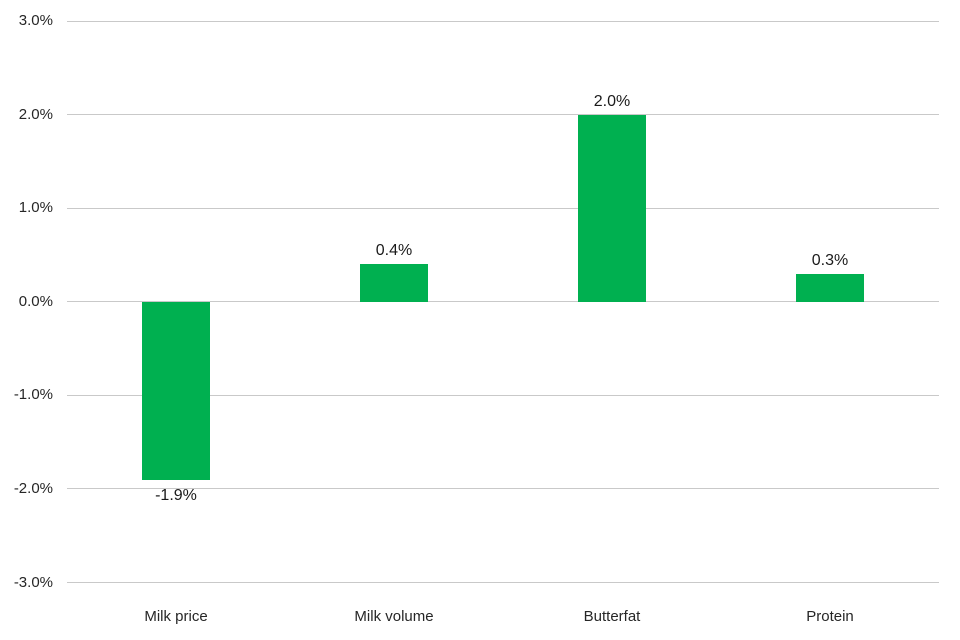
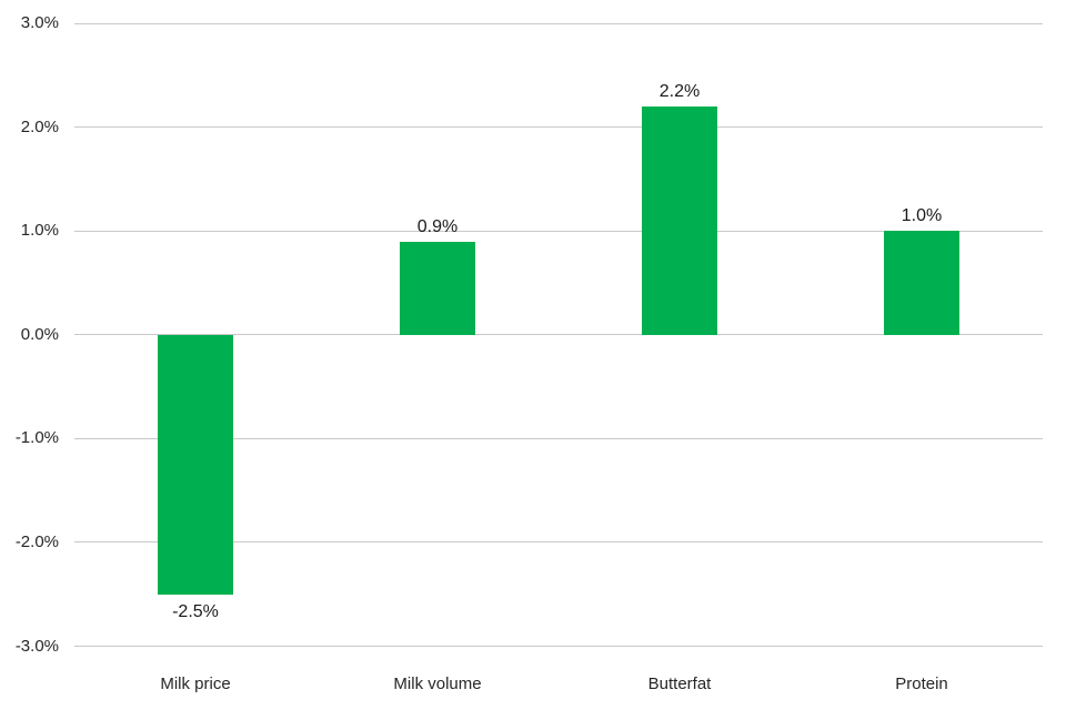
Milk price: -1.9% -> -2.5%
Milk volume: 0.4% -> 0.9%
Butterfat: 2.0% -> 2.2%
Protein: 0.3% -> 1.0%
